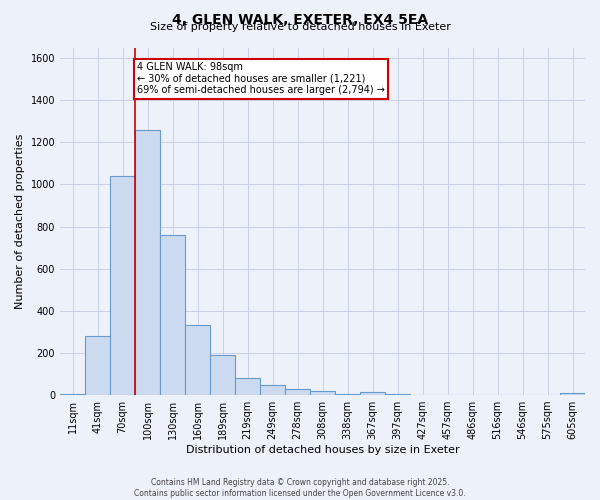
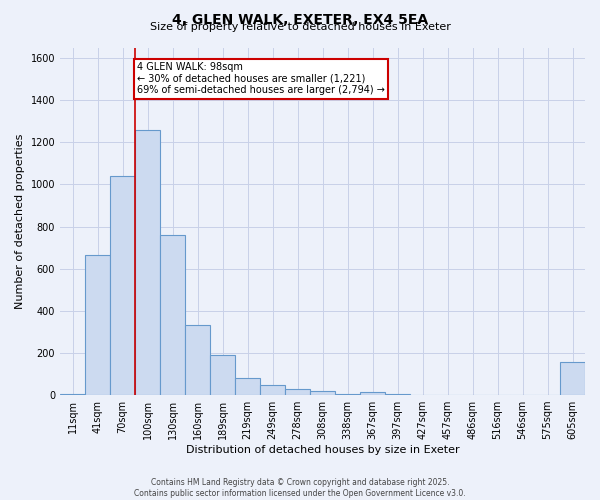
41sqm: 280 -> 665
605sqm: 10 -> 155
